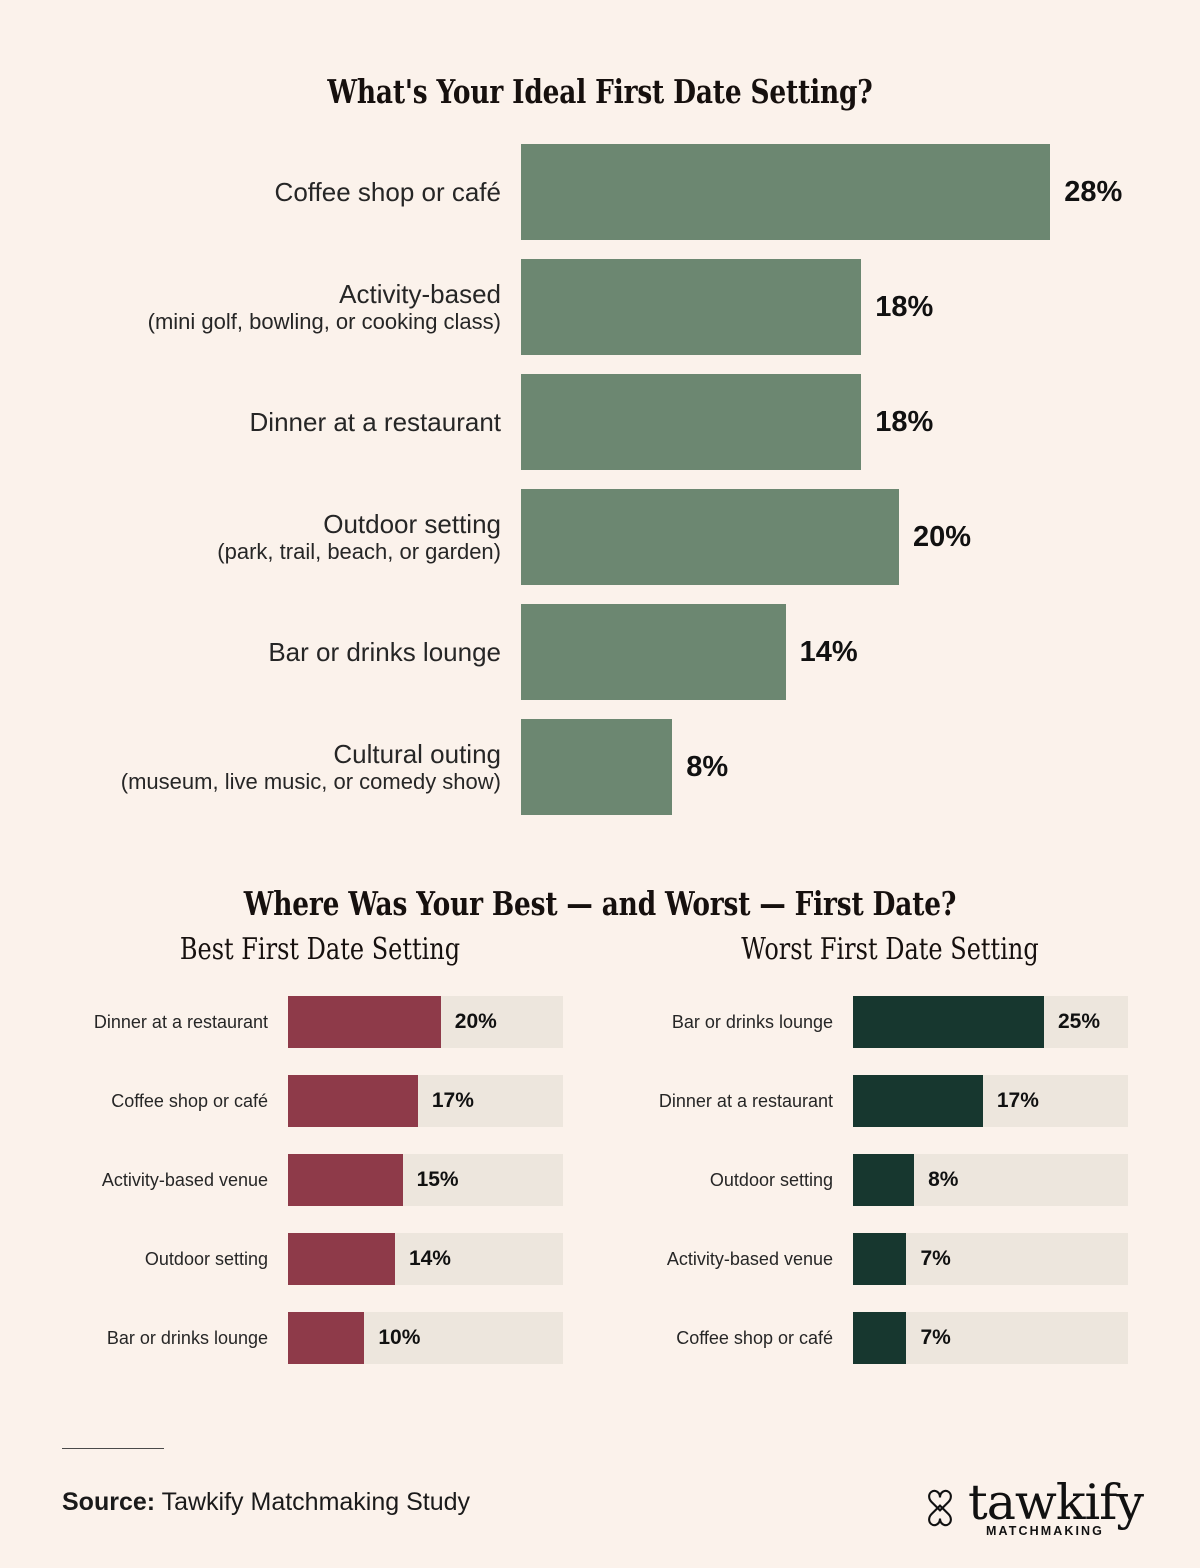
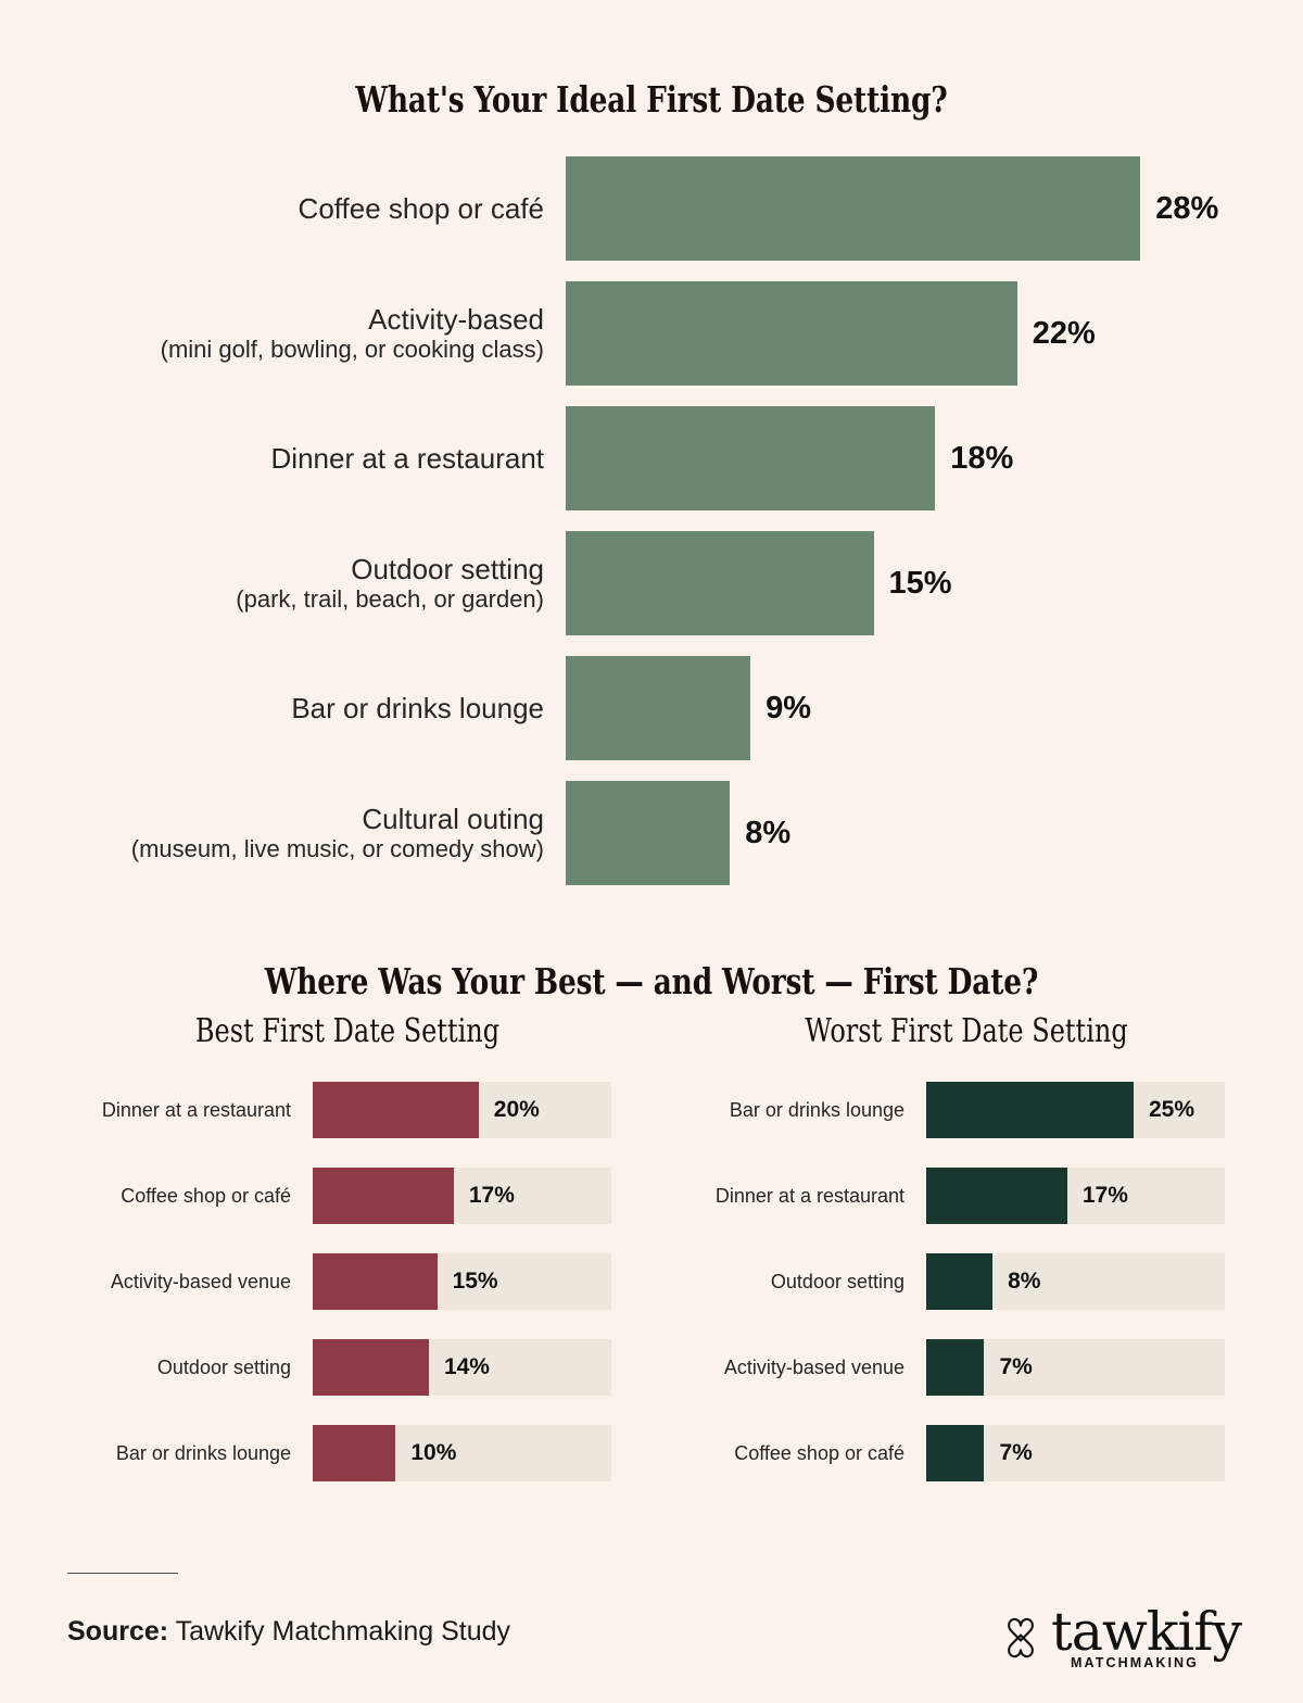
What's Your Ideal First Date Setting?/Activity-based: 18% -> 22%
What's Your Ideal First Date Setting?/Outdoor setting: 20% -> 15%
What's Your Ideal First Date Setting?/Bar or drinks lounge: 14% -> 9%
